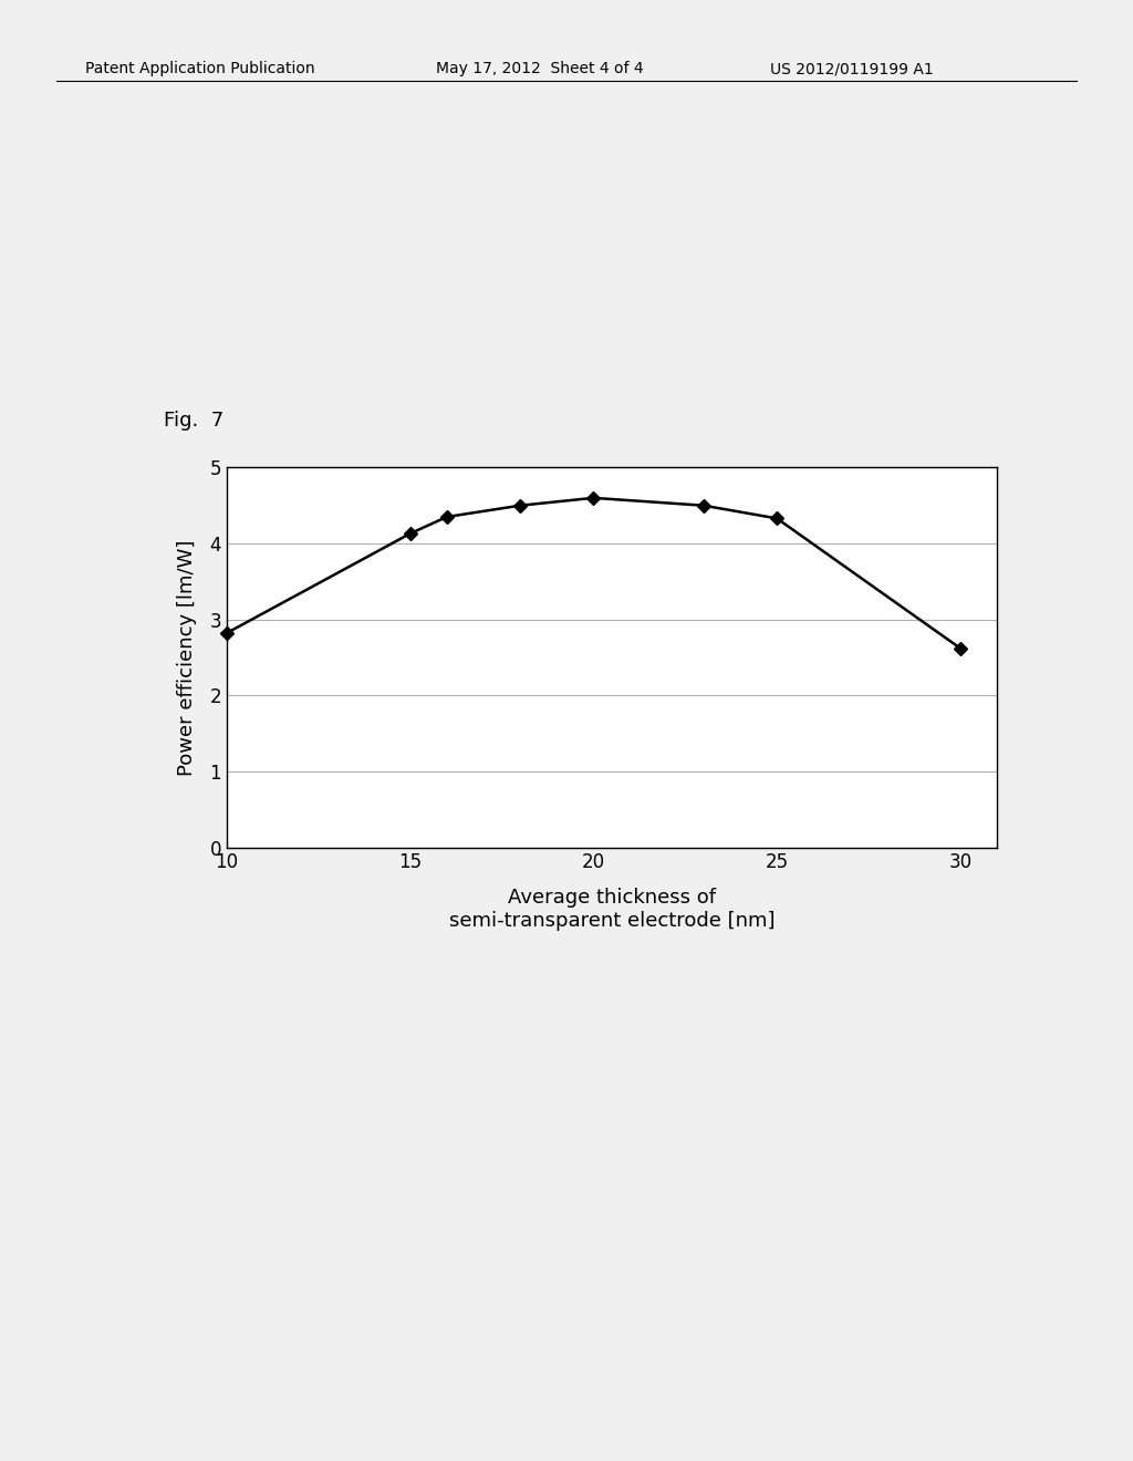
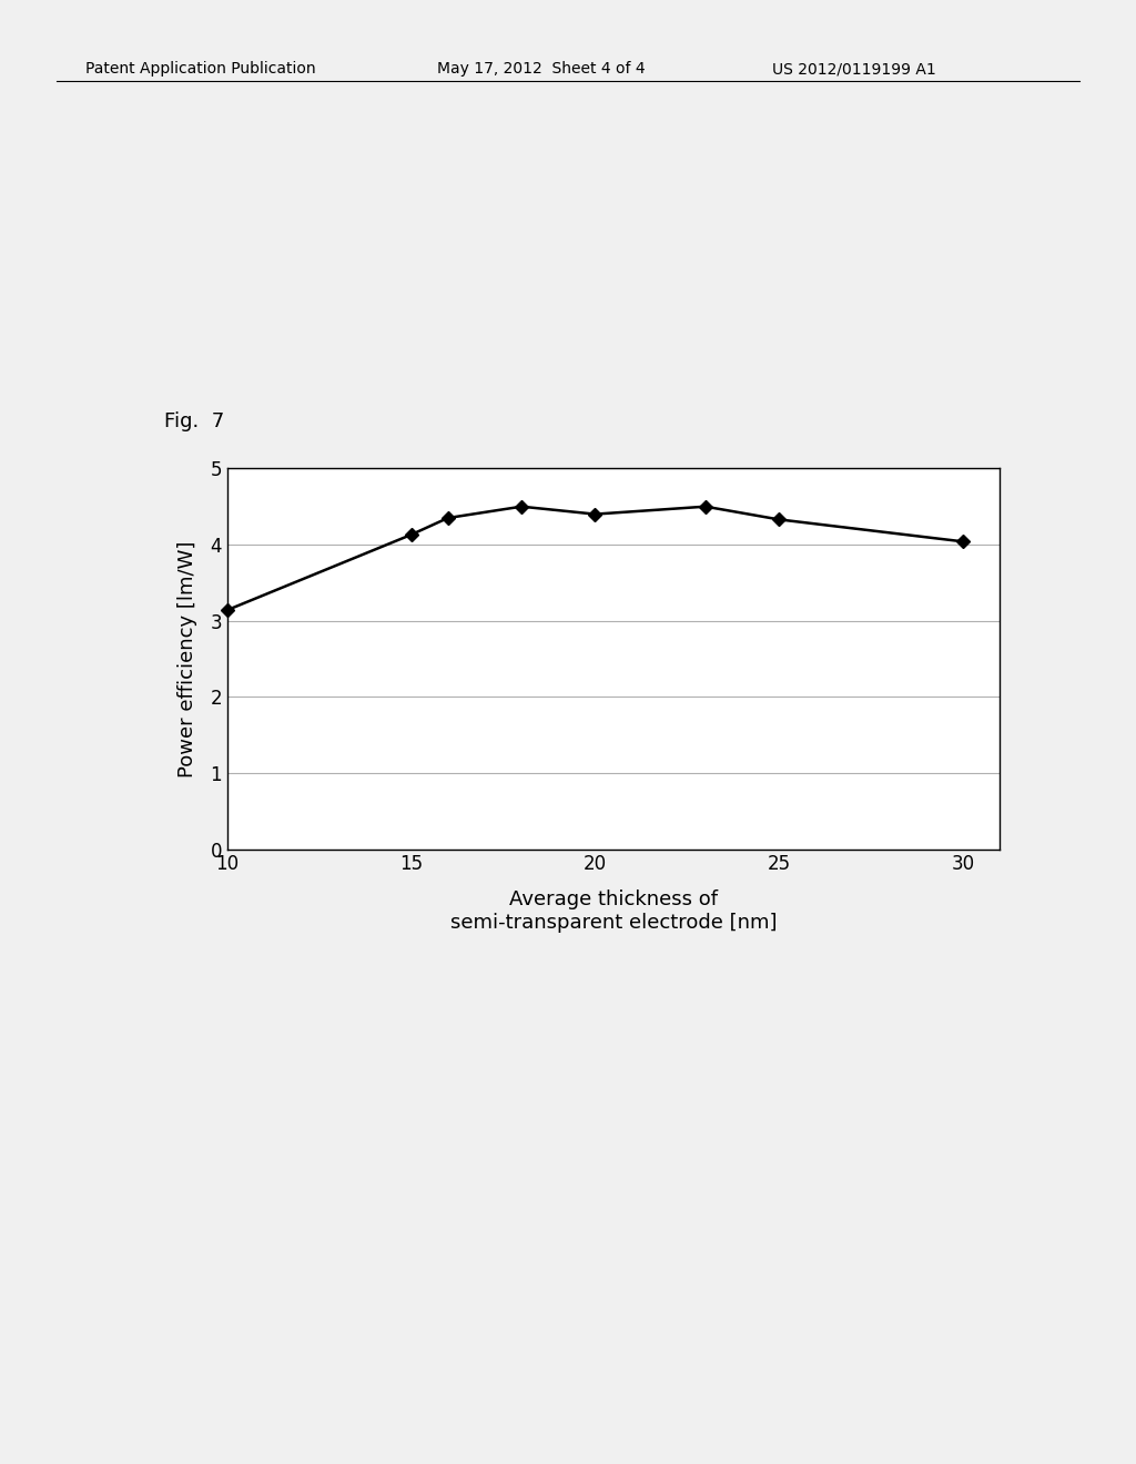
10: 2.82 -> 3.14
20: 4.60 -> 4.40
30: 2.62 -> 4.04
